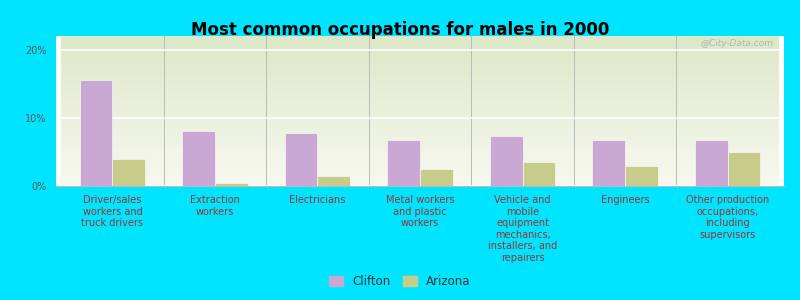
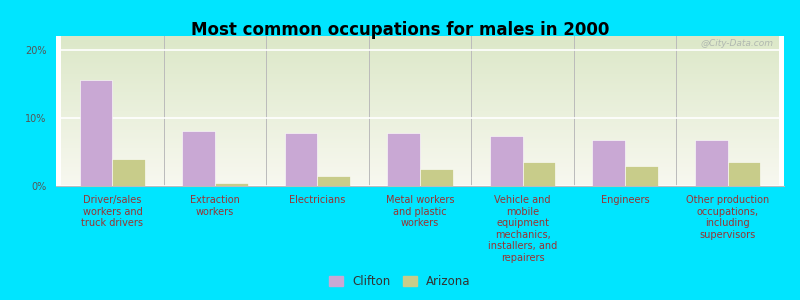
Clifton/Metal workers and plastic workers: 6.8% -> 7.8%
Arizona/Other production occupations, including supervisors: 5.0% -> 3.5%
